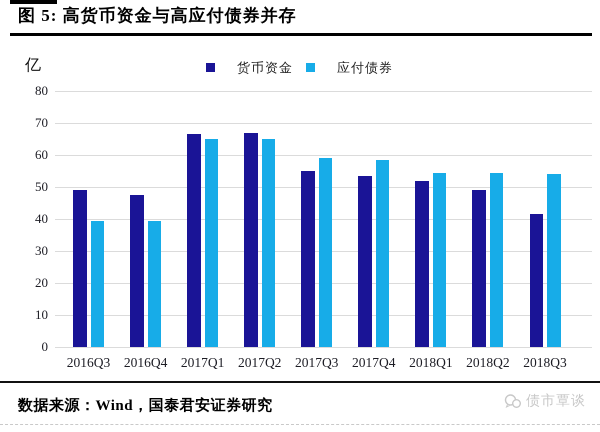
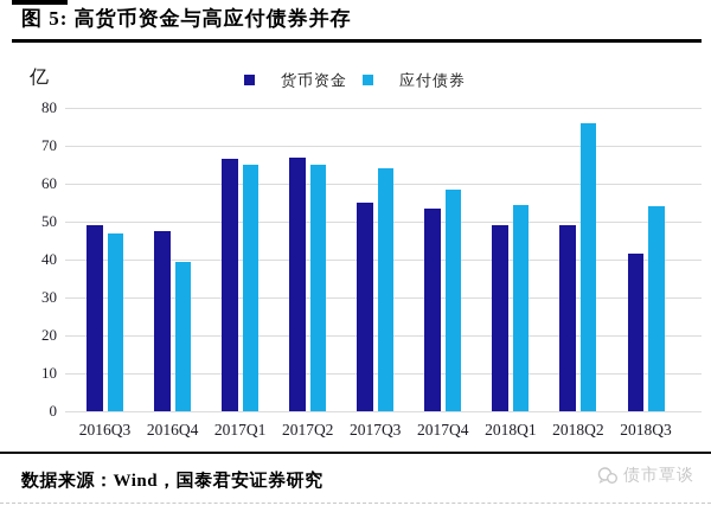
应付债券/2016Q3: 40 -> 47
应付债券/2017Q3: 59 -> 64
货币资金/2018Q1: 52 -> 49
应付债券/2018Q2: 54 -> 76
